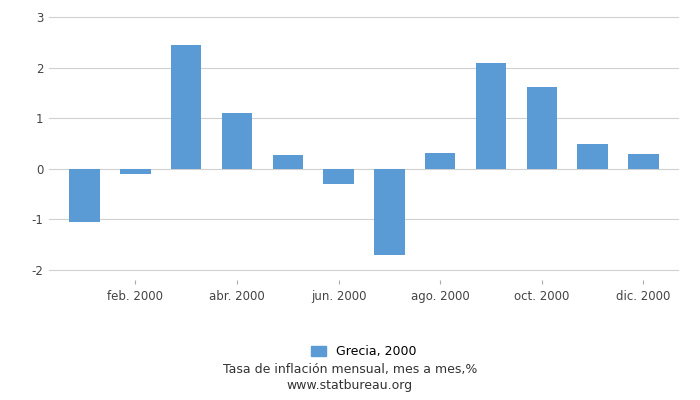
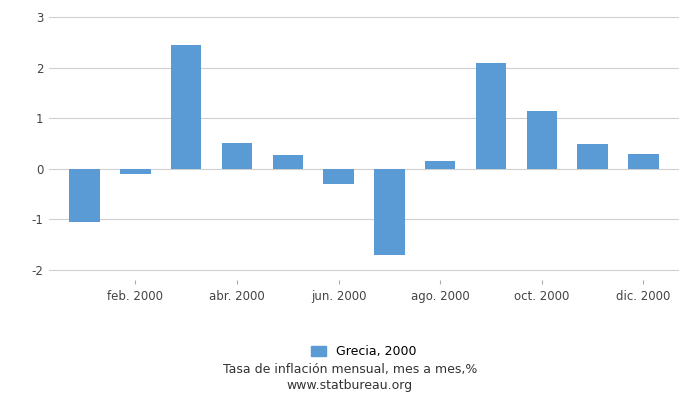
abr. 2000: 1.10 -> 0.50
ago. 2000: 0.32 -> 0.15
oct. 2000: 1.62 -> 1.15
